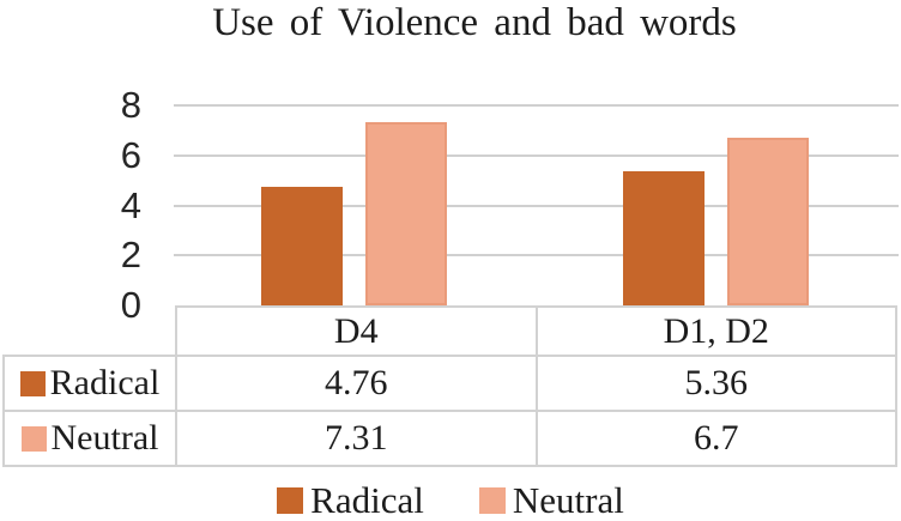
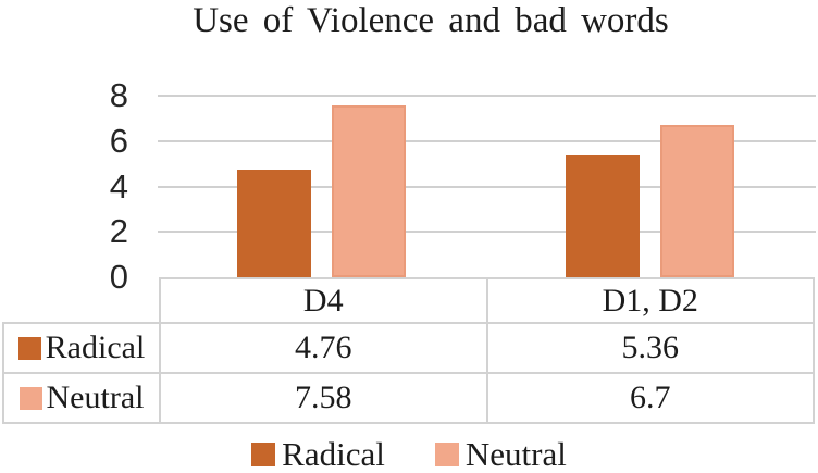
Neutral/D4: 7.31 -> 7.58
